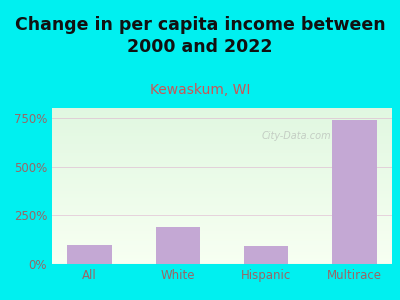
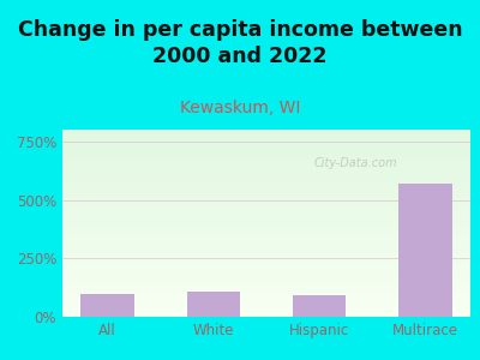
White: 190% -> 110%
Multirace: 740% -> 570%
